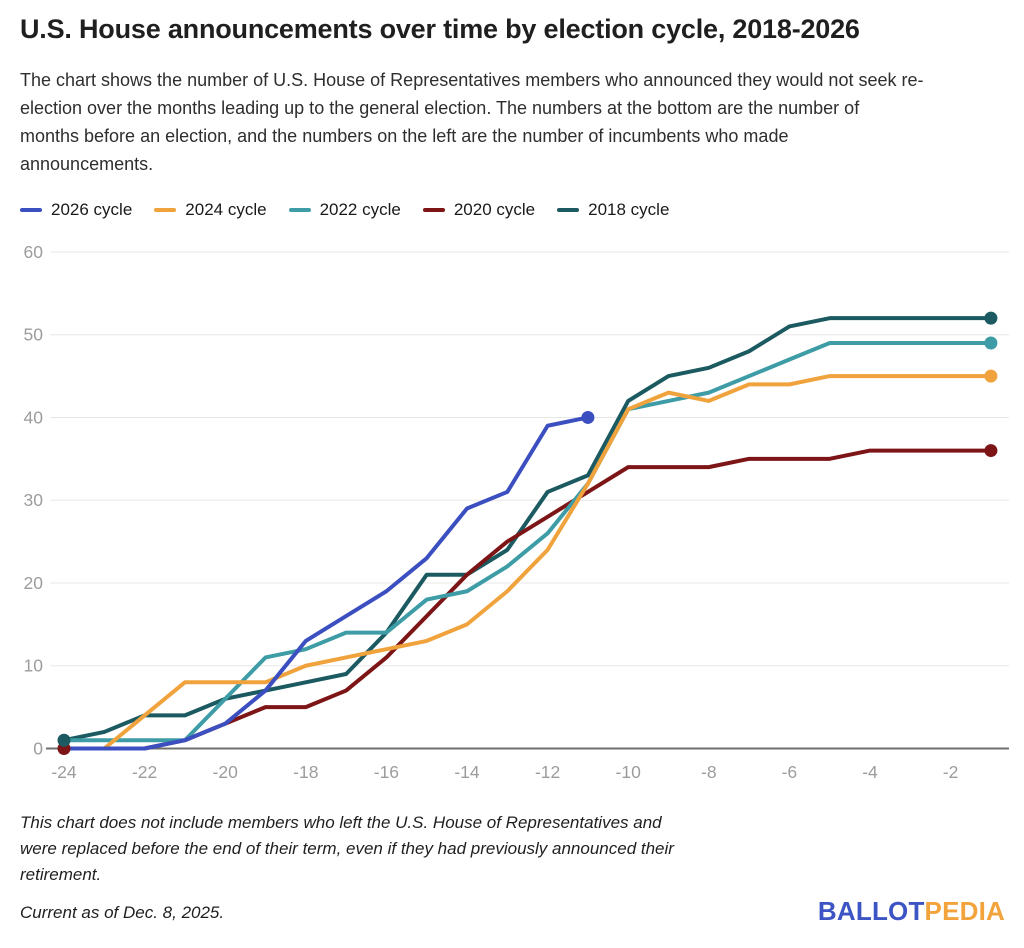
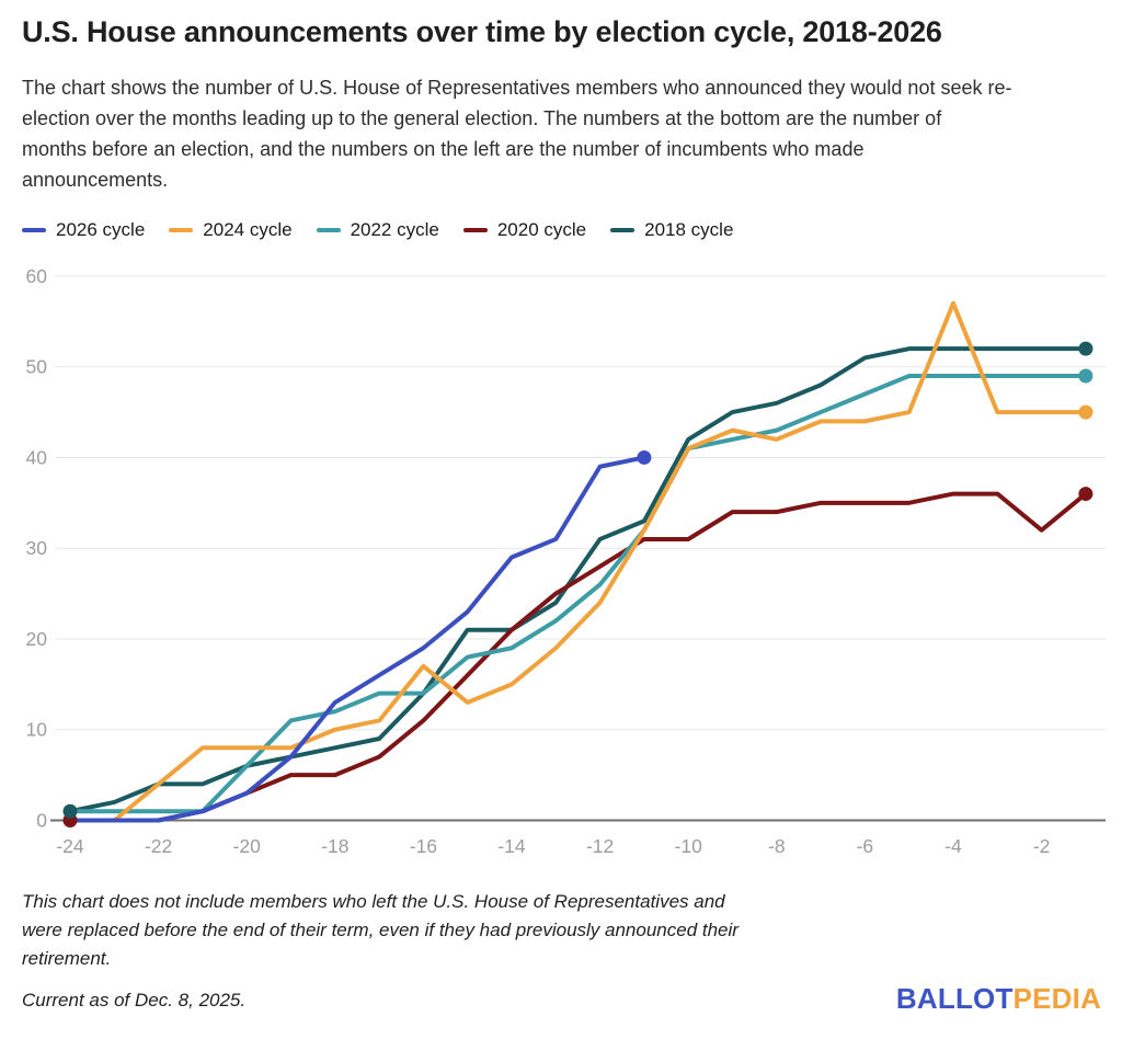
2024 cycle/-16: 12 -> 17
2020 cycle/-10: 34 -> 31
2024 cycle/-4: 45 -> 57
2020 cycle/-2: 36 -> 32
